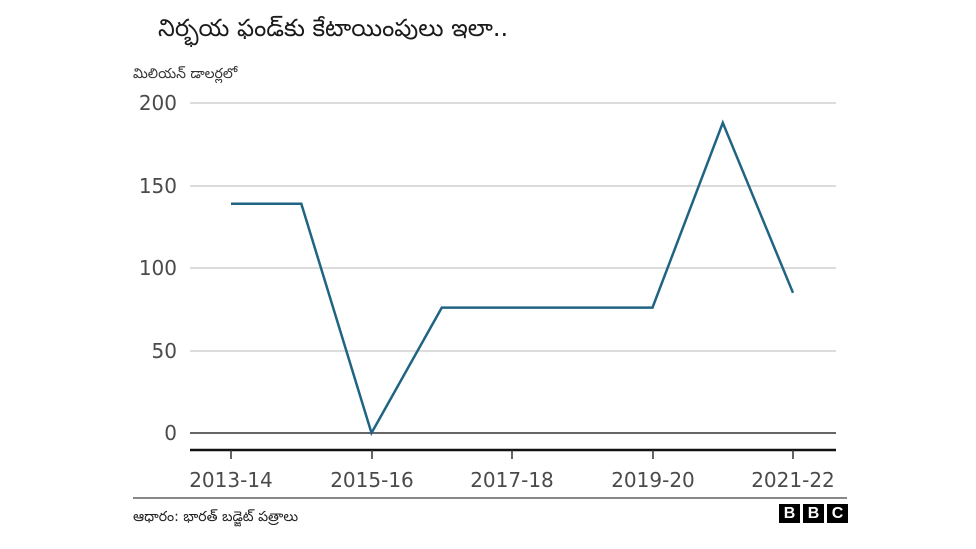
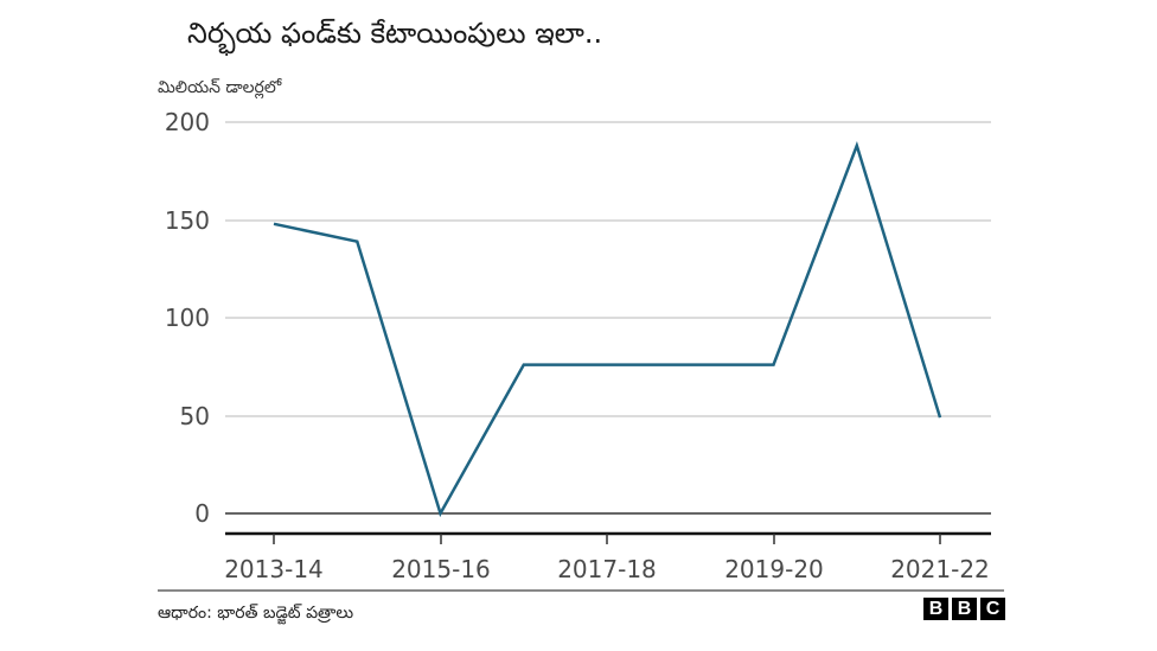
2013-14: 139 -> 148
2021-22: 85 -> 49
